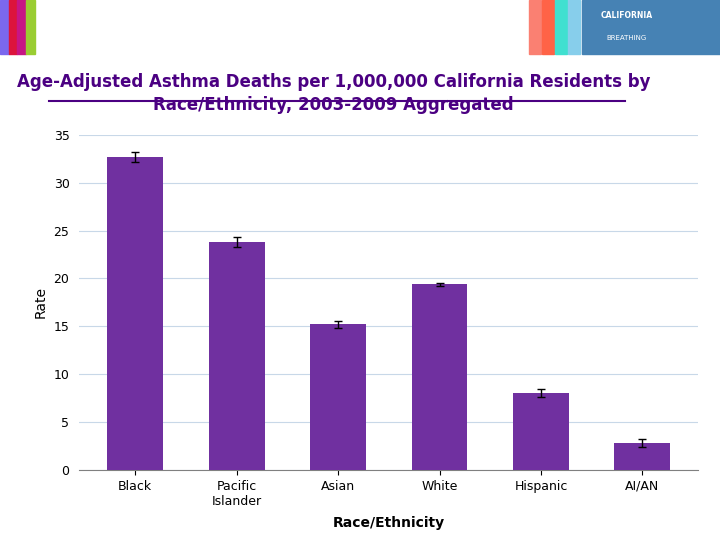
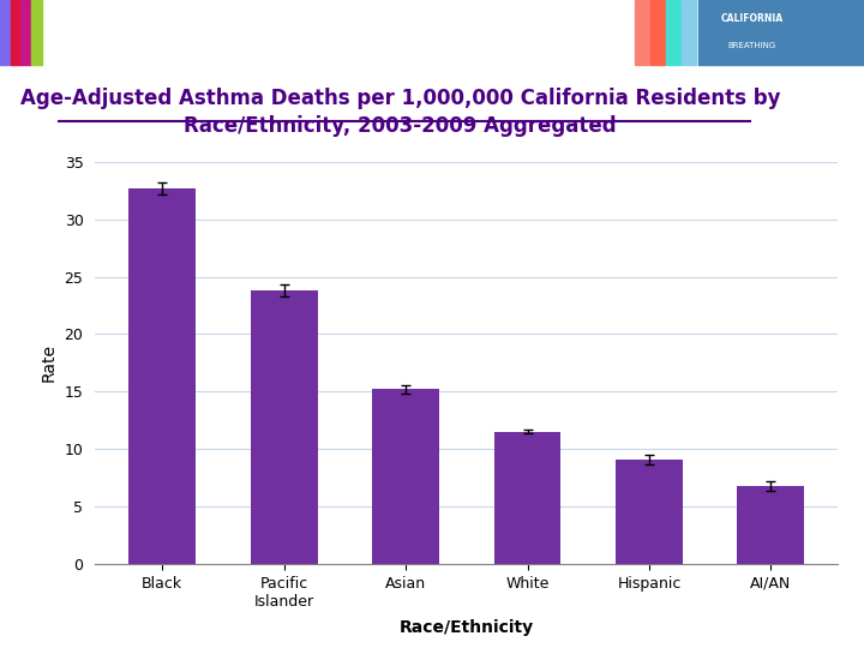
White: 19.4 -> 11.5
Hispanic: 8.0 -> 9.1
AI/AN: 2.8 -> 6.8
